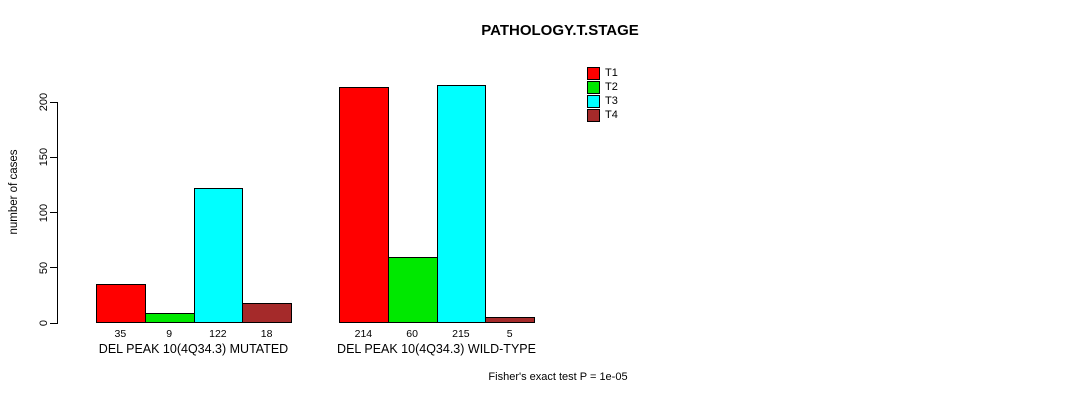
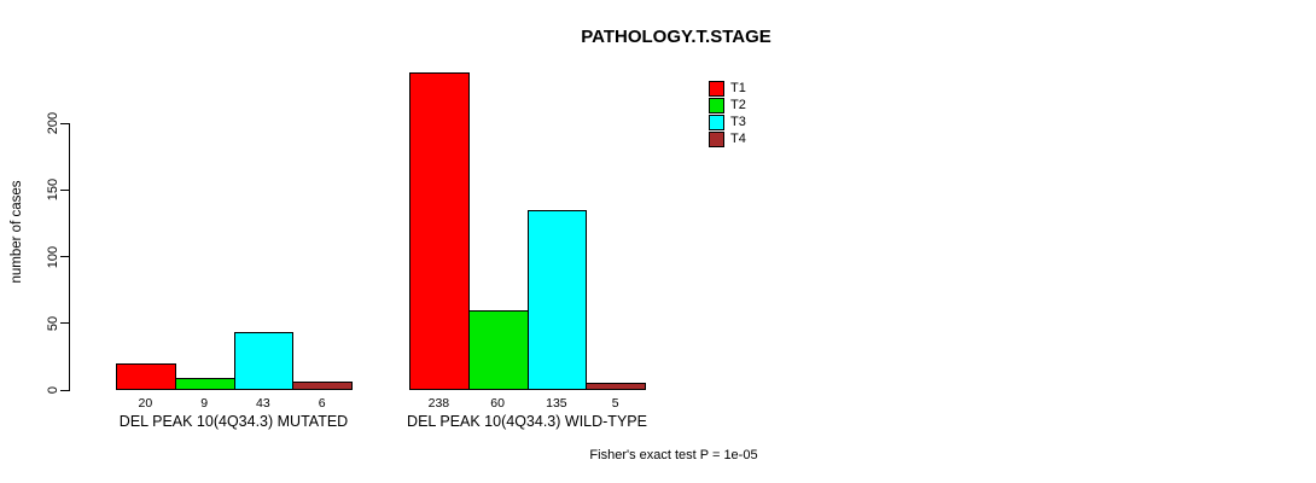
T1/DEL PEAK 10(4Q34.3) MUTATED: 35 -> 20
T3/DEL PEAK 10(4Q34.3) MUTATED: 122 -> 43
T4/DEL PEAK 10(4Q34.3) MUTATED: 18 -> 6
T1/DEL PEAK 10(4Q34.3) WILD-TYPE: 214 -> 238
T3/DEL PEAK 10(4Q34.3) WILD-TYPE: 215 -> 135
